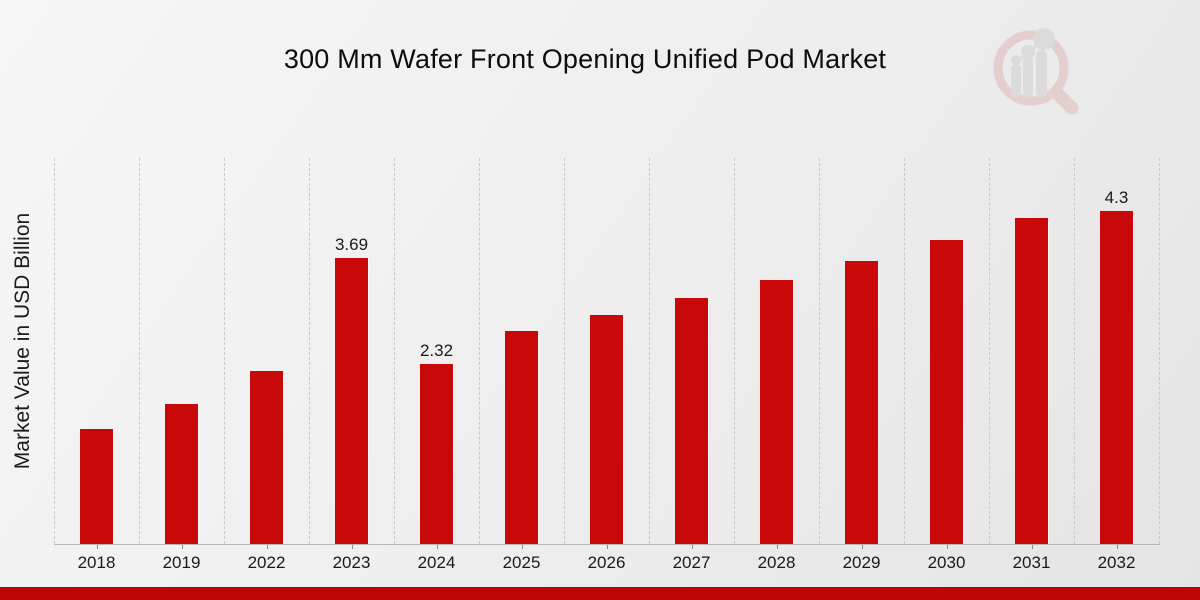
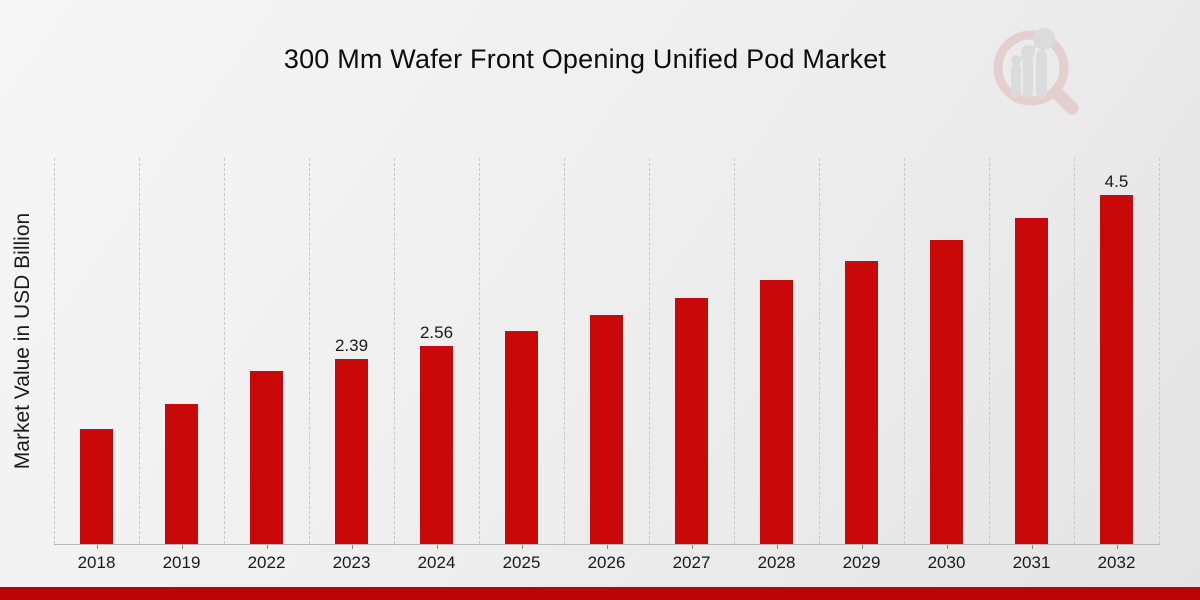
2023: 3.69 -> 2.39
2024: 2.32 -> 2.56
2032: 4.3 -> 4.5
